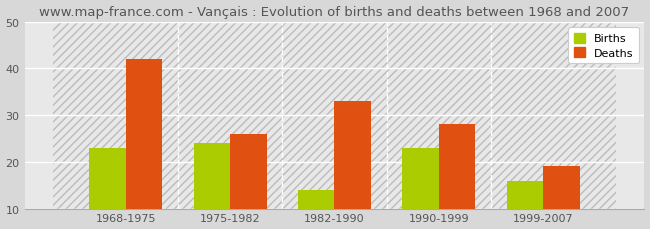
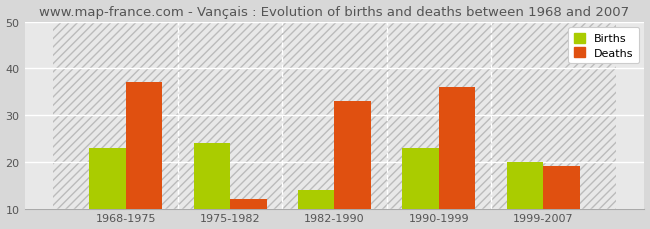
Deaths/1968-1975: 42 -> 37
Deaths/1975-1982: 26 -> 12
Deaths/1990-1999: 28 -> 36
Births/1999-2007: 16 -> 20
